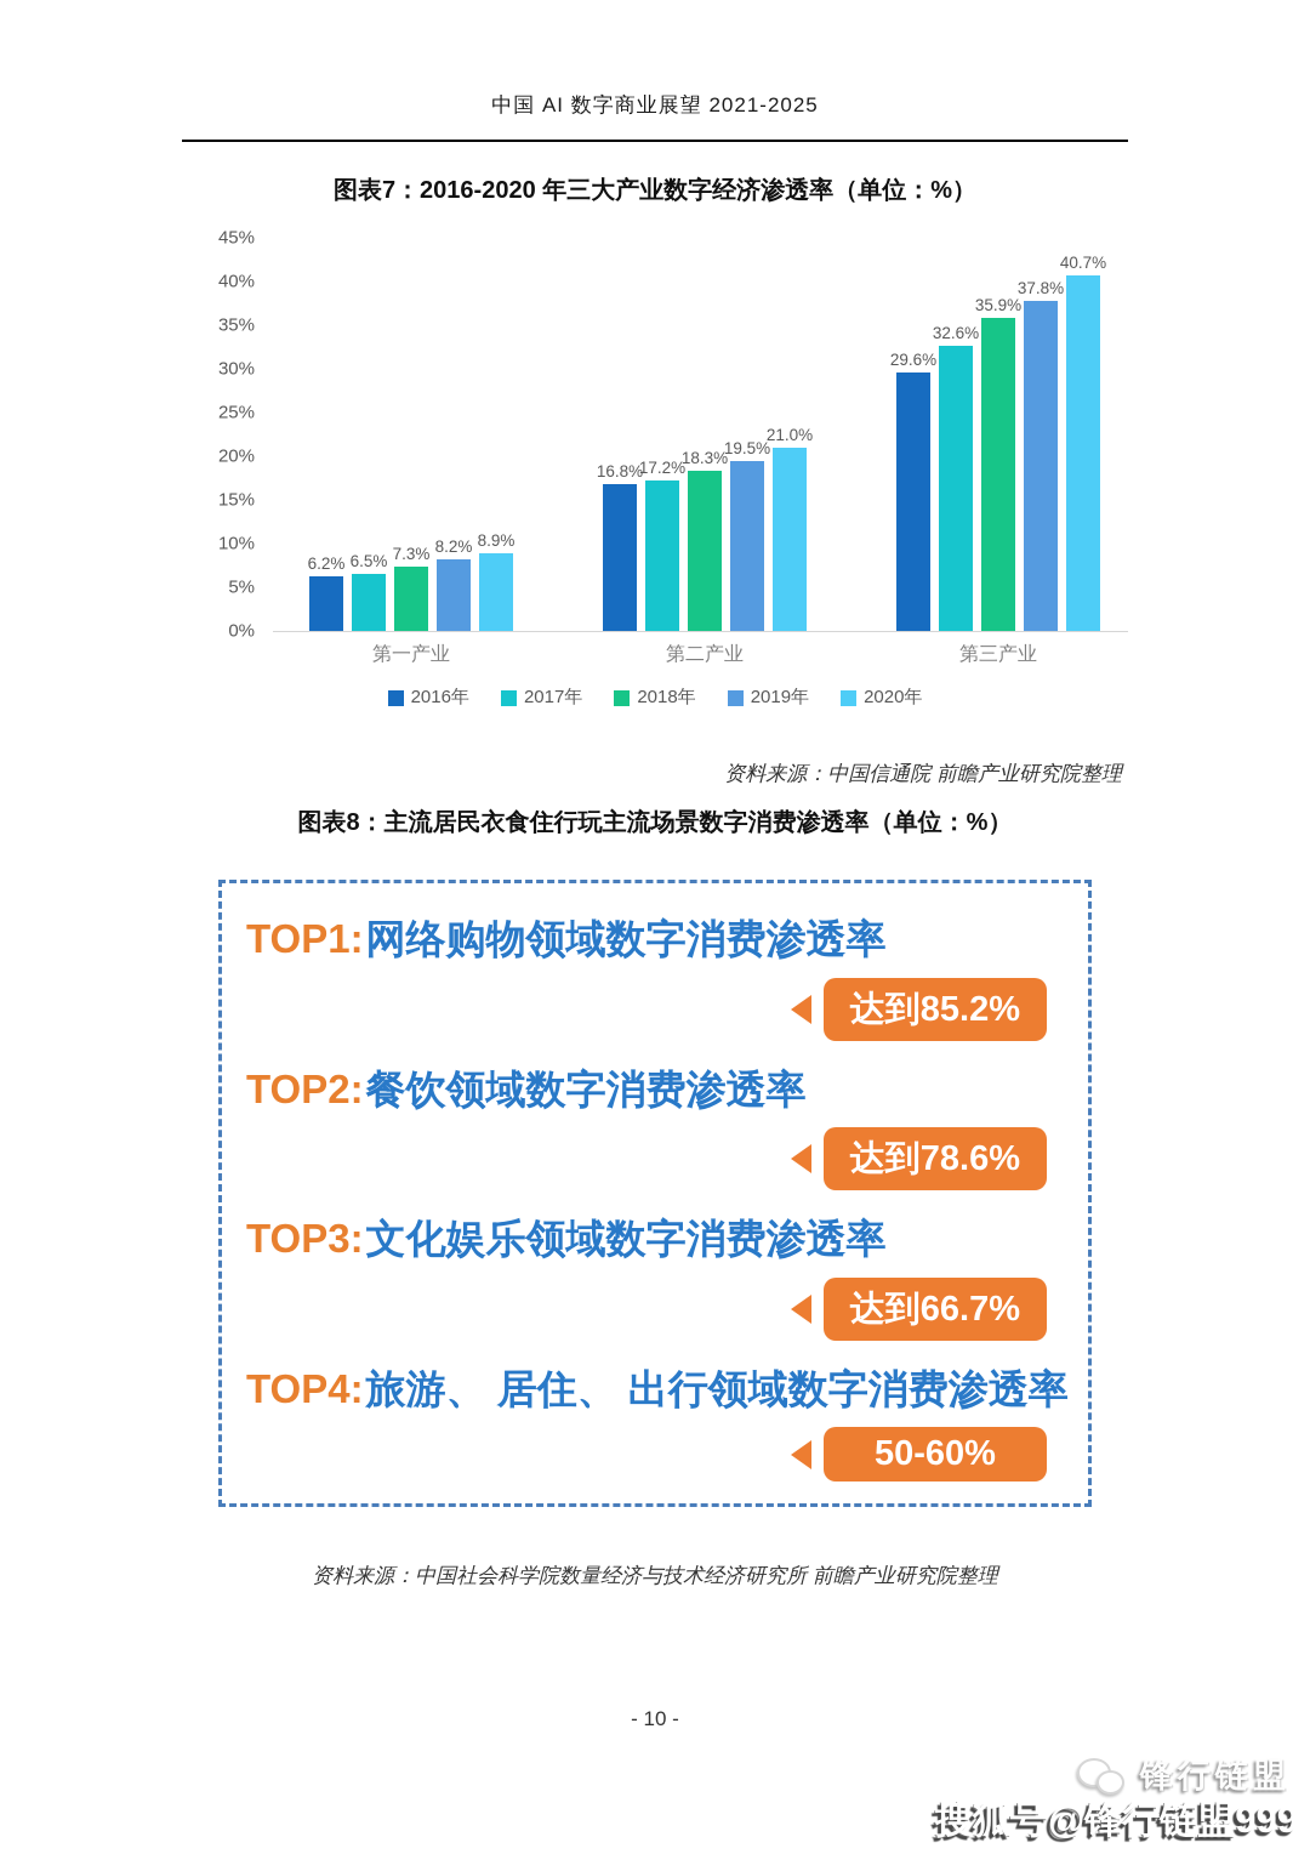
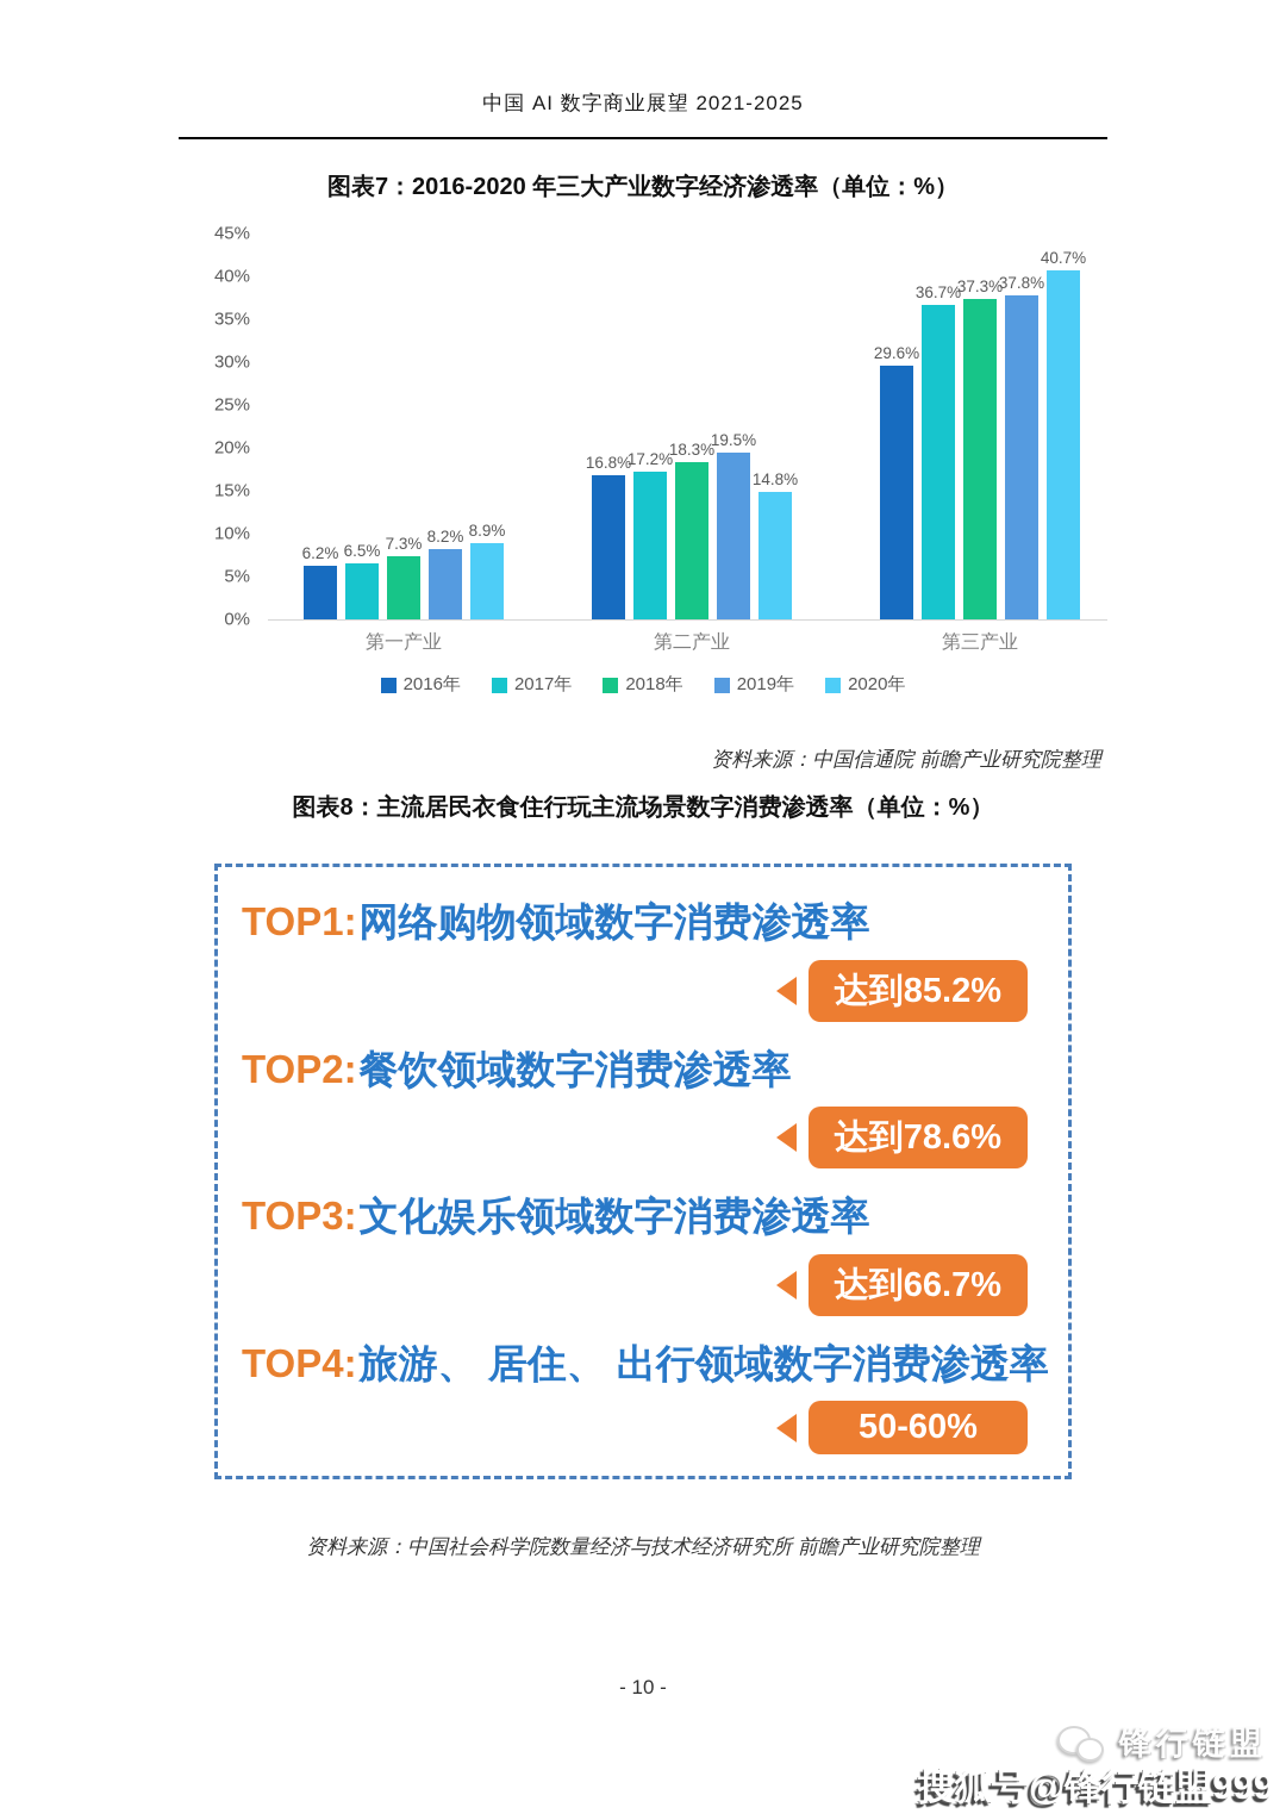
2020年/第二产业: 21.0% -> 14.8%
2017年/第三产业: 32.6% -> 36.7%
2018年/第三产业: 35.9% -> 37.3%
